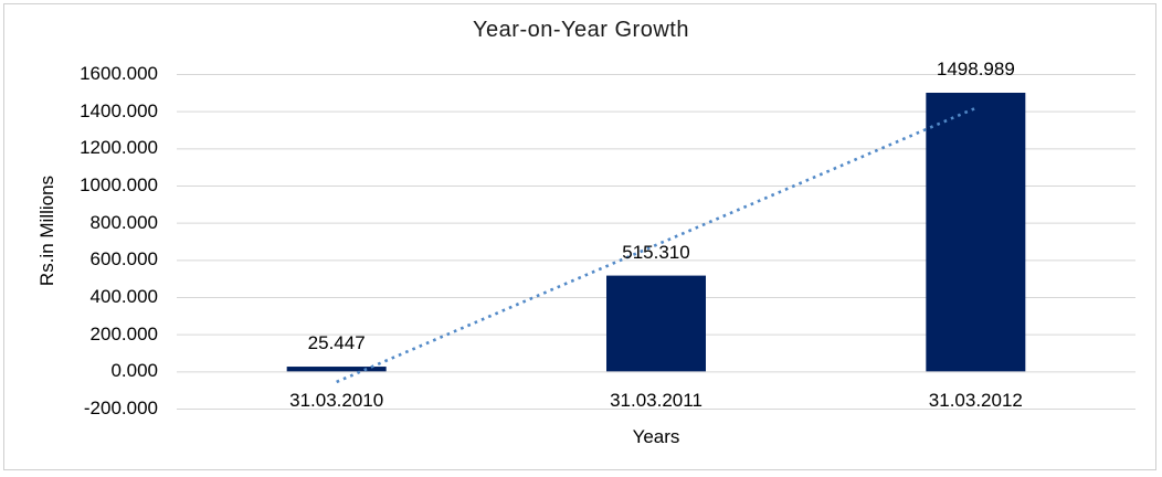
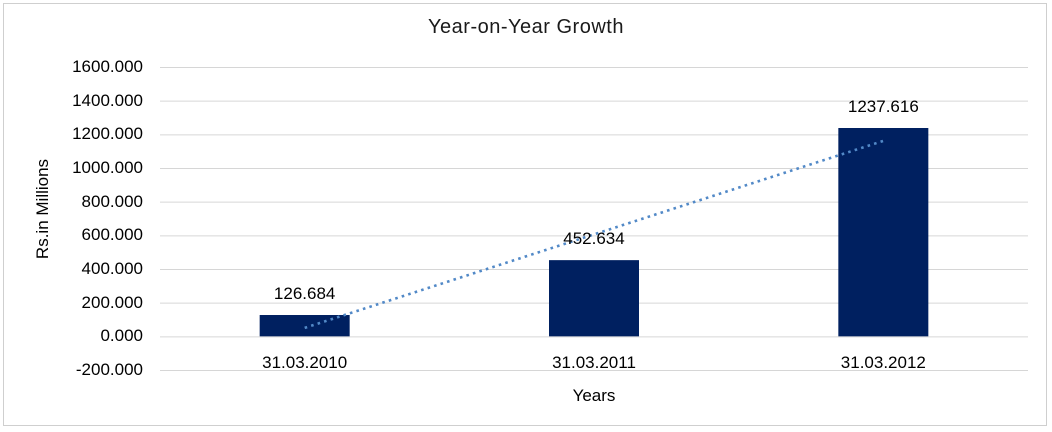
31.03.2010: 25.447 -> 126.684
31.03.2011: 515.310 -> 452.634
31.03.2012: 1498.989 -> 1237.616
